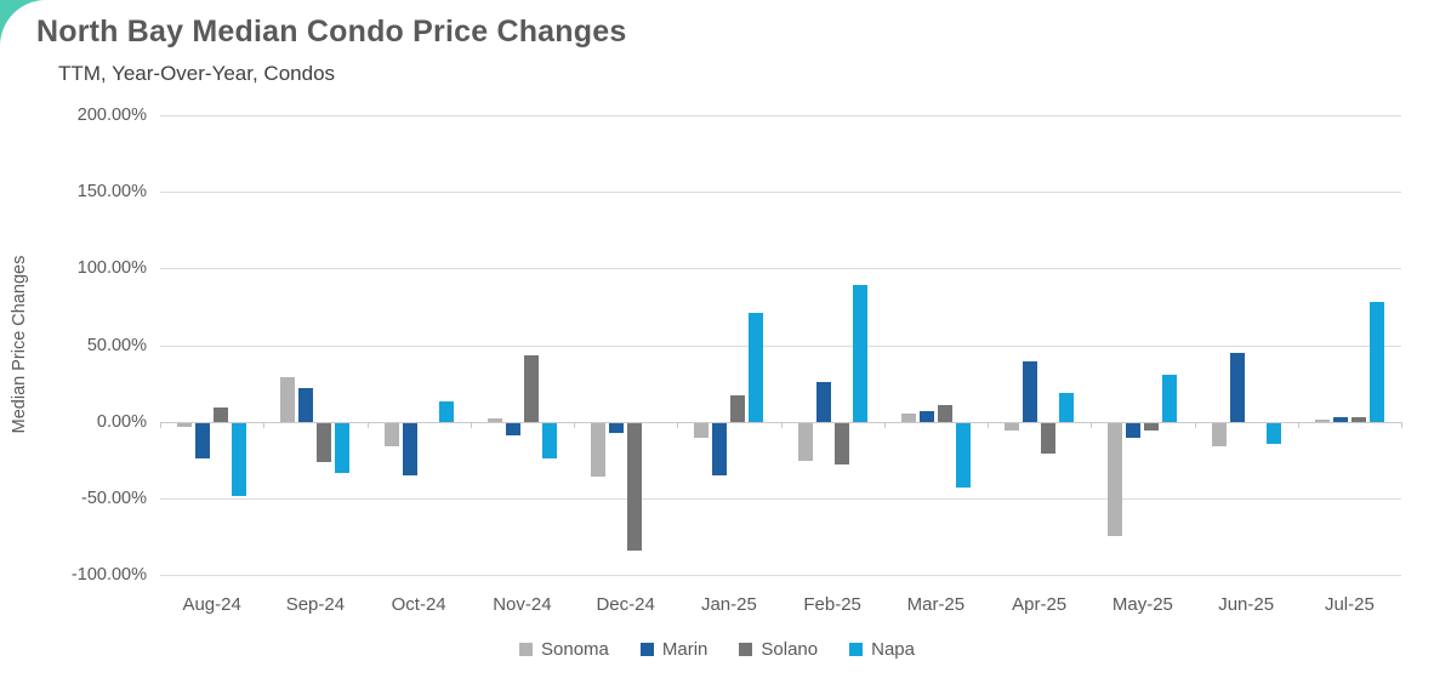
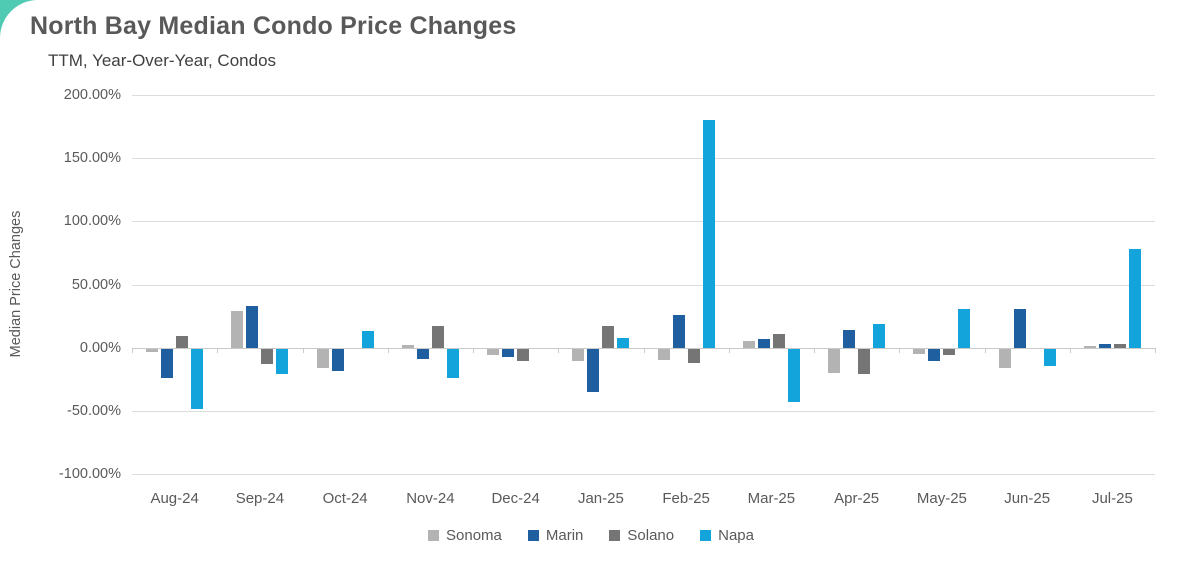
Marin/Sep-24: 22% -> 33%
Solano/Sep-24: -26% -> -12%
Napa/Sep-24: -33% -> -20%
Marin/Oct-24: -34% -> -18%
Solano/Nov-24: 43% -> 17%
Sonoma/Dec-24: -35% -> -5%
Solano/Dec-24: -83% -> -10%
Napa/Jan-25: 71% -> 8%
Sonoma/Feb-25: -25% -> -9%
Solano/Feb-25: -27% -> -11%
Napa/Feb-25: 89% -> 180%
Sonoma/Apr-25: -5% -> -19%
Marin/Apr-25: 39% -> 14%
Sonoma/May-25: -74% -> -4%
Marin/Jun-25: 45% -> 31%
